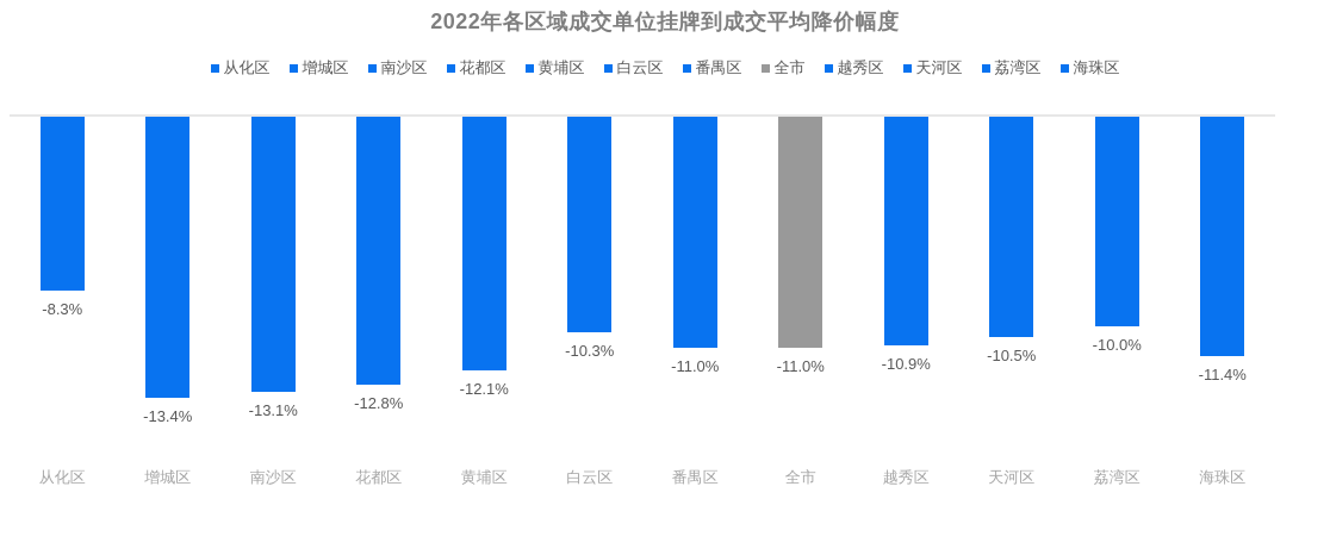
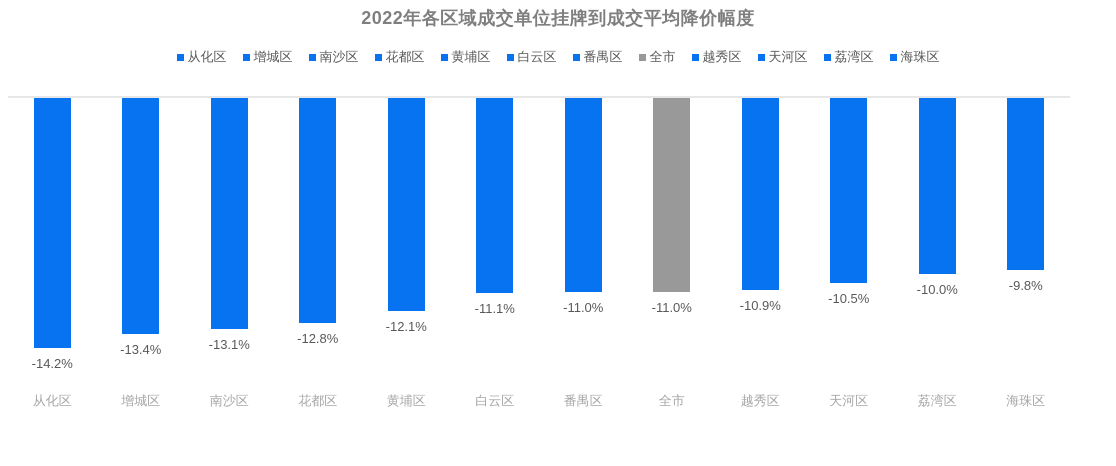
从化区: -8.3% -> -14.2%
白云区: -10.3% -> -11.1%
海珠区: -11.4% -> -9.8%
